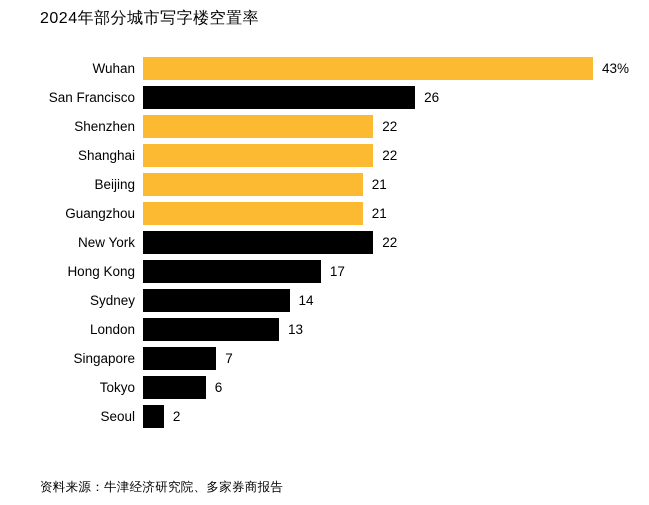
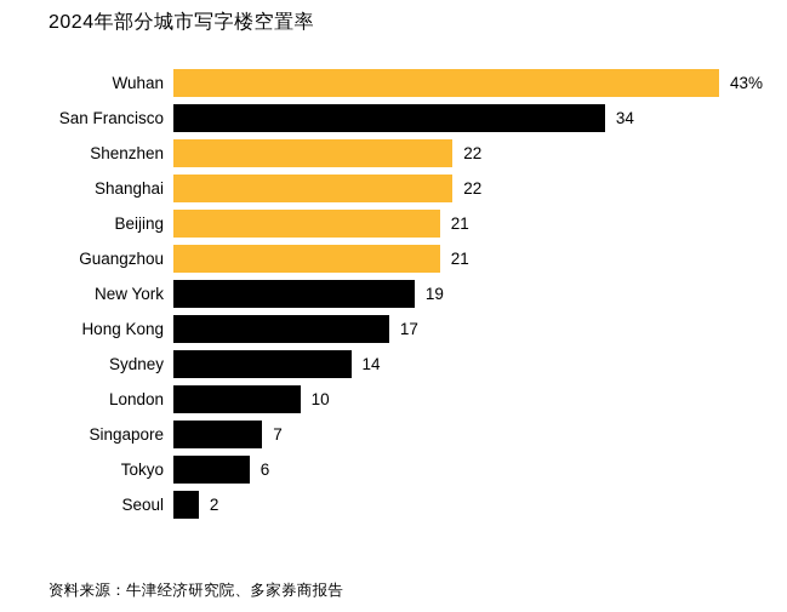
San Francisco: 26 -> 34
New York: 22 -> 19
London: 13 -> 10
